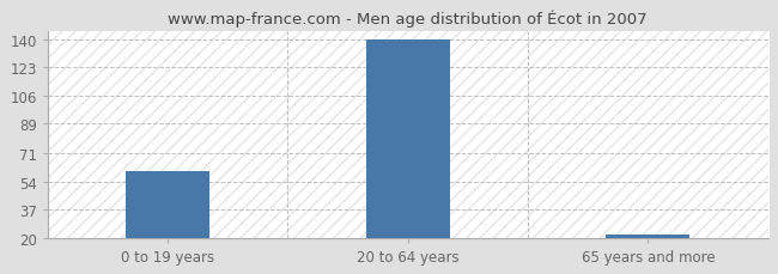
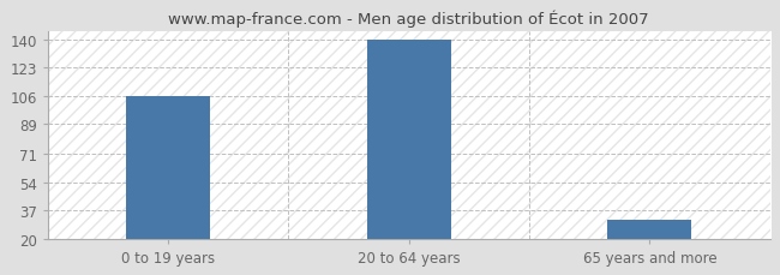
0 to 19 years: 60 -> 106
65 years and more: 22 -> 31
